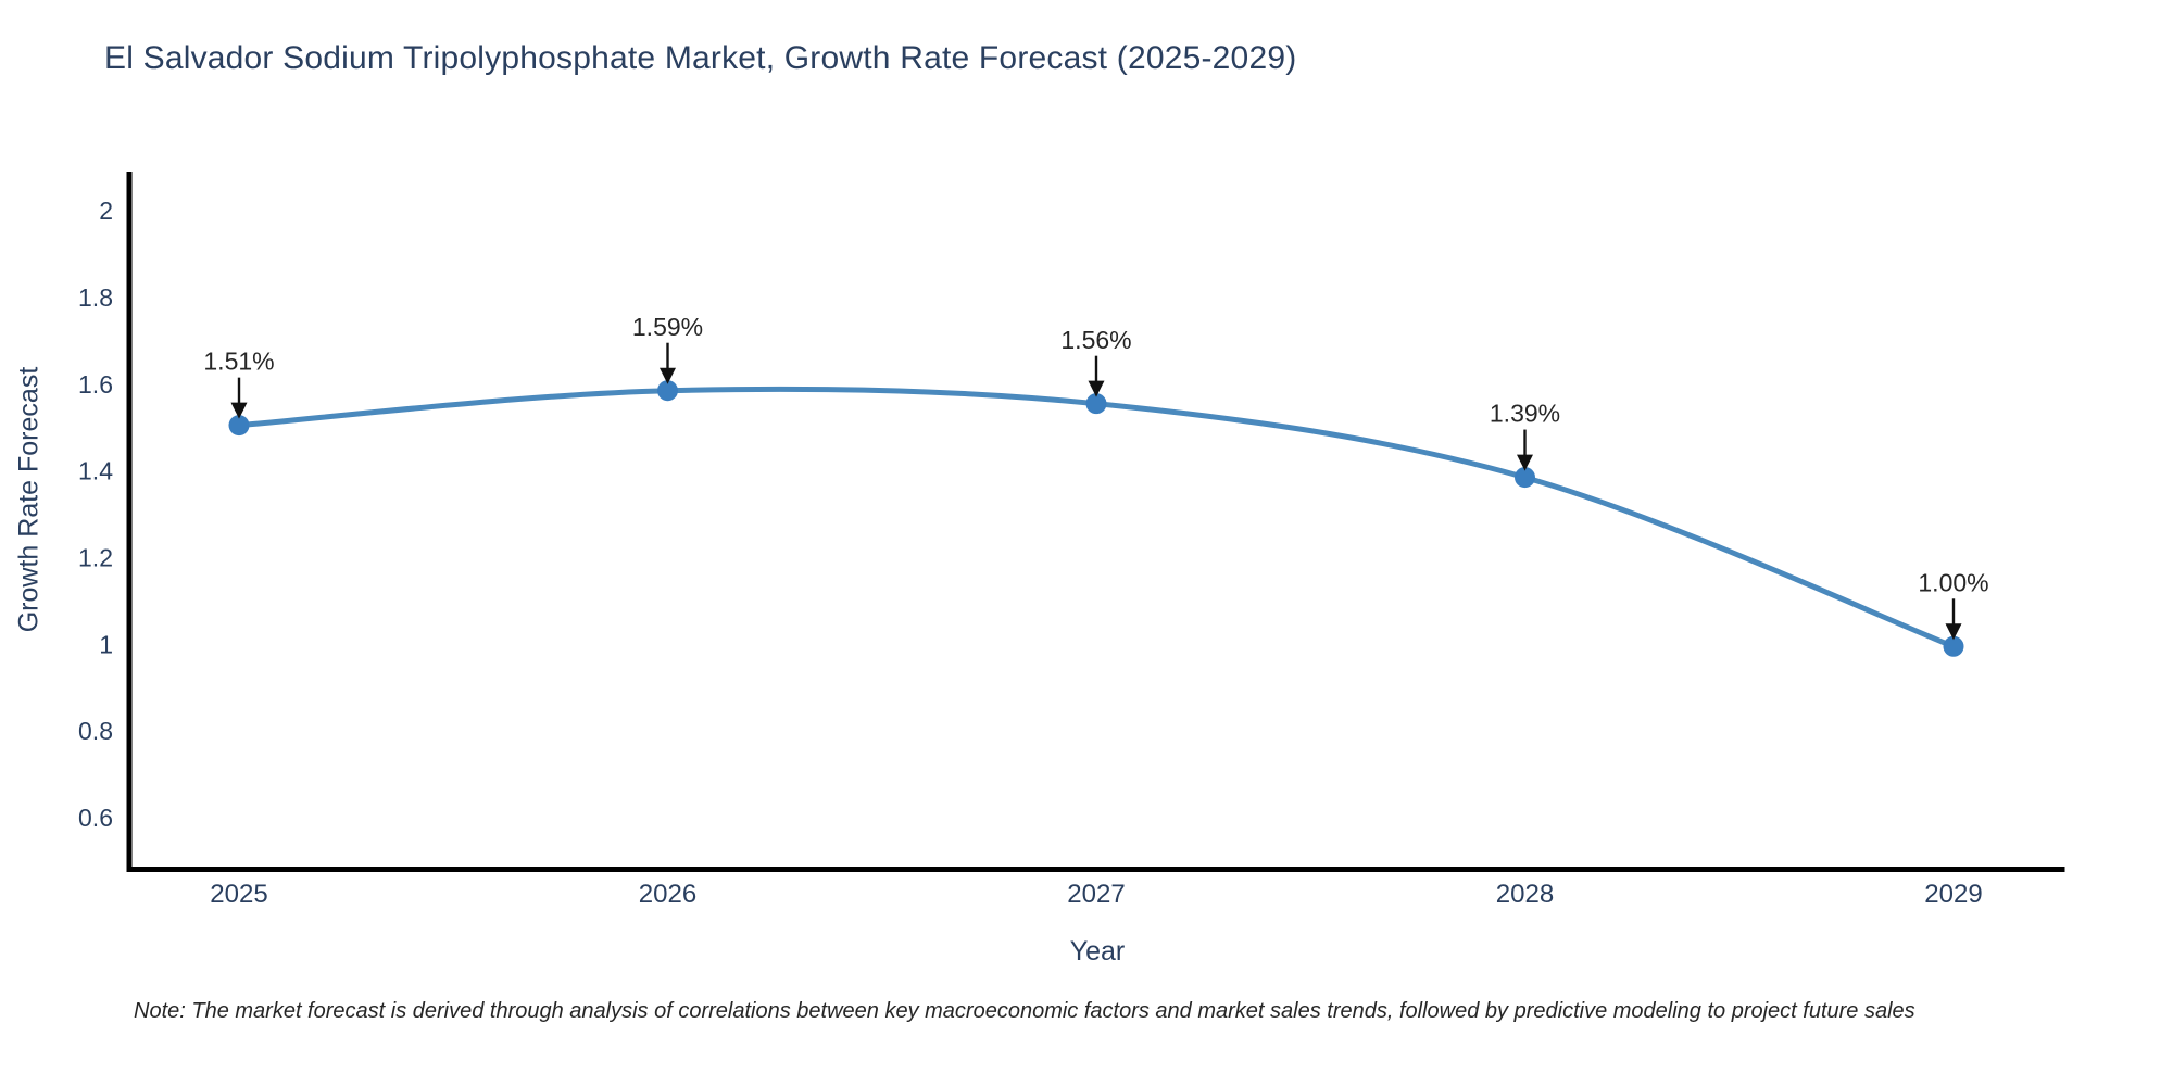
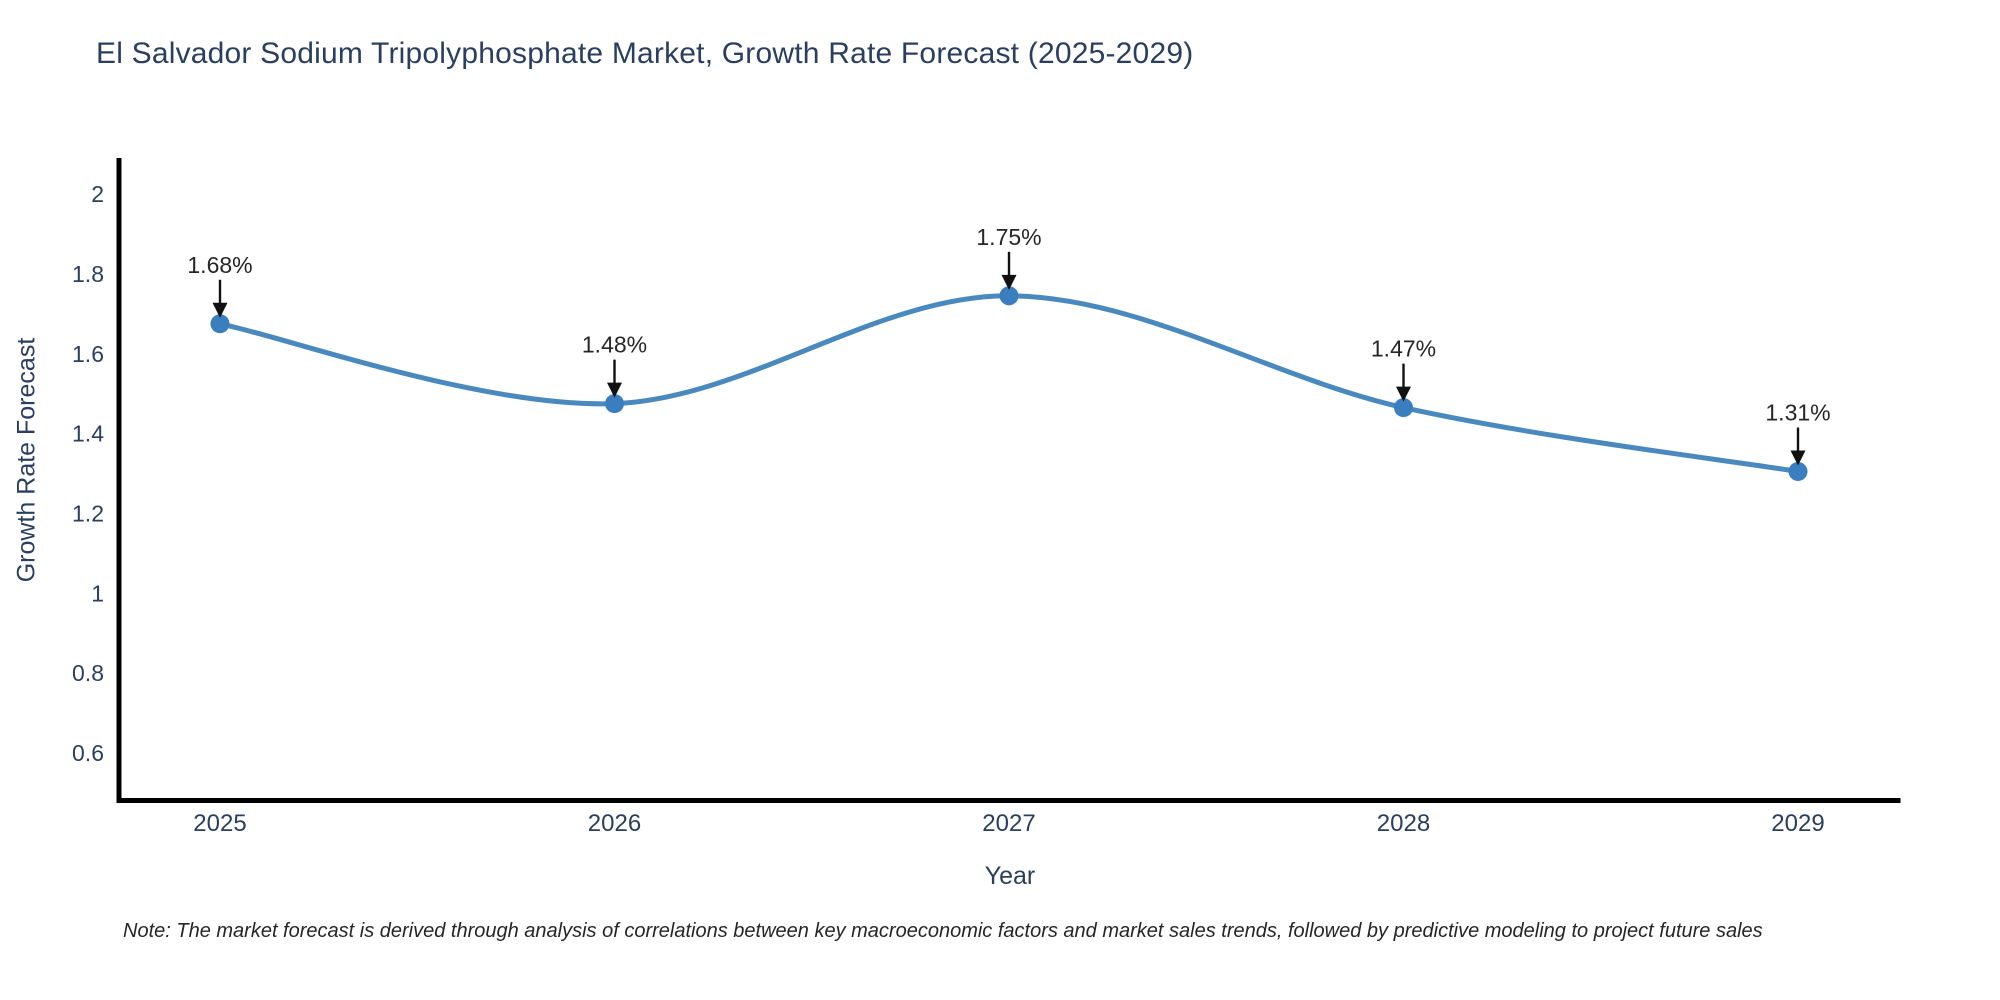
2025: 1.51% -> 1.68%
2026: 1.59% -> 1.48%
2027: 1.56% -> 1.75%
2028: 1.39% -> 1.47%
2029: 1.00% -> 1.31%
